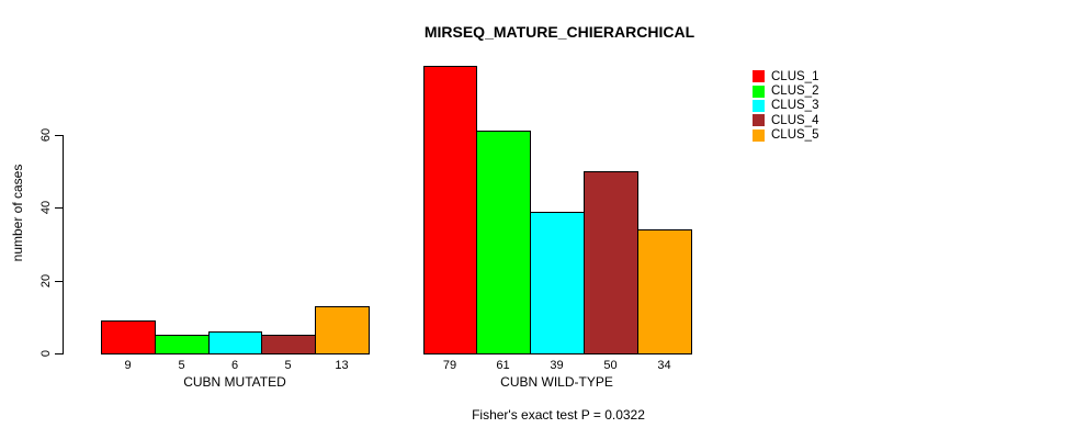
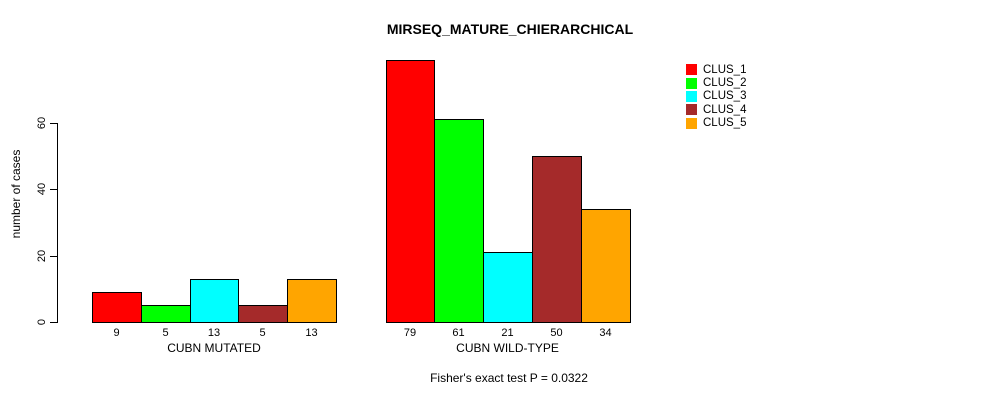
CLUS_3/CUBN MUTATED: 6 -> 13
CLUS_3/CUBN WILD-TYPE: 39 -> 21
